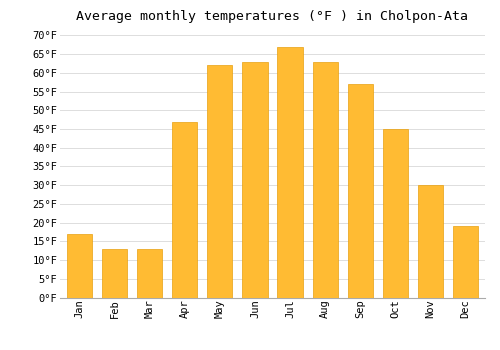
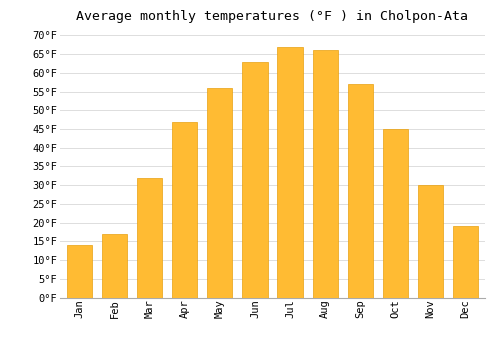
Jan: 17°F -> 14°F
Feb: 13°F -> 17°F
Mar: 13°F -> 32°F
May: 62°F -> 56°F
Aug: 63°F -> 66°F
